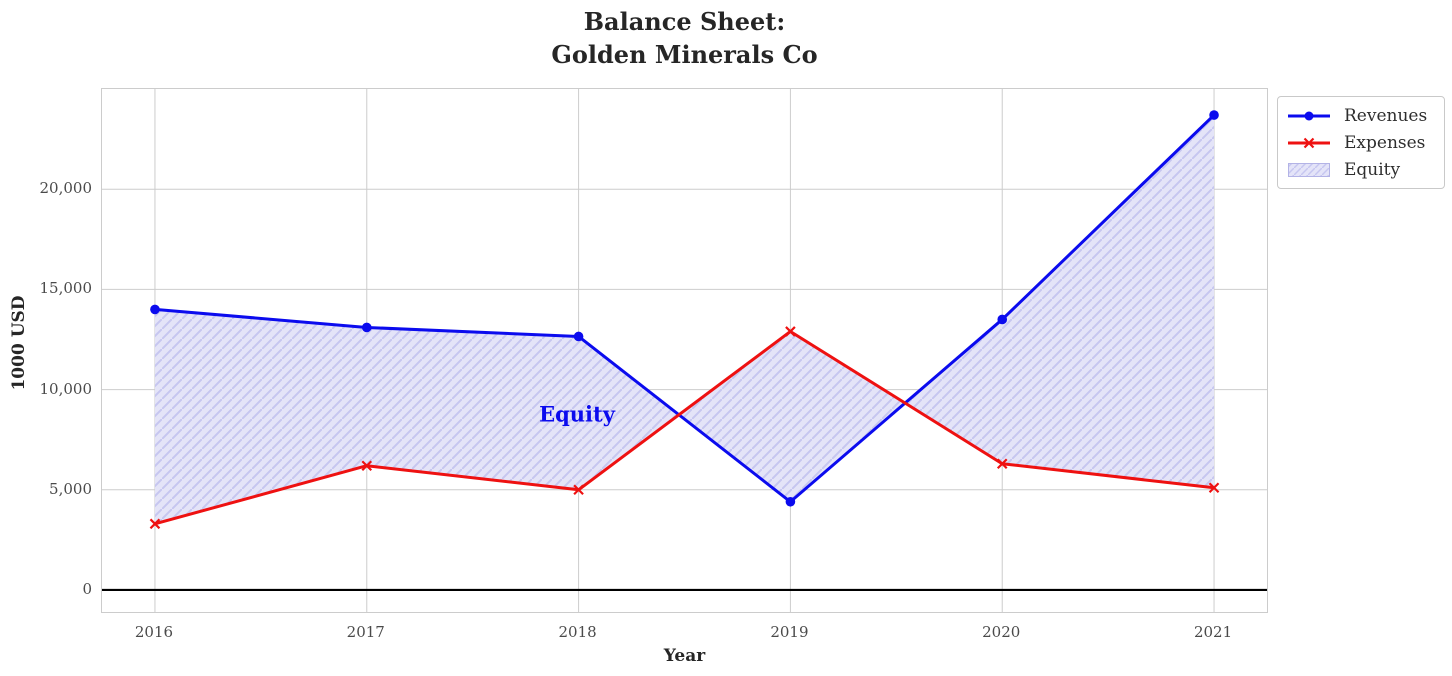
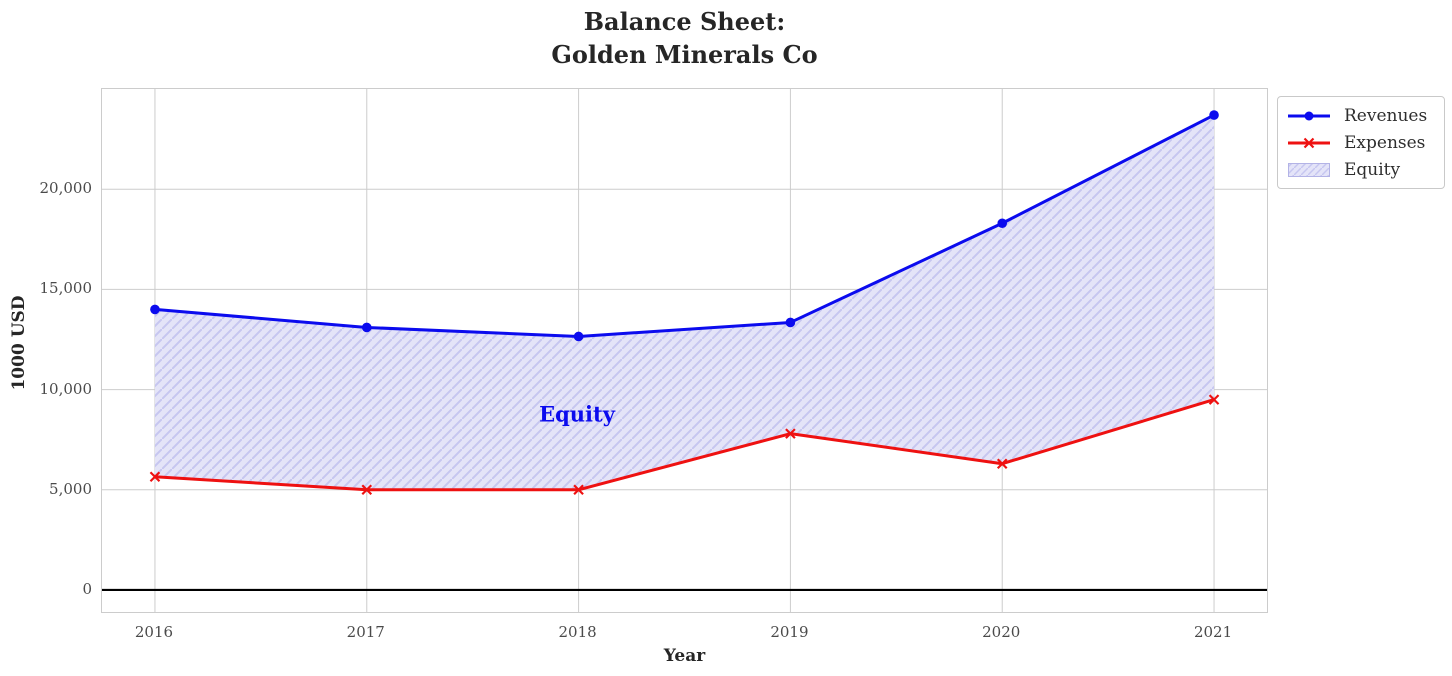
Expenses/2016: 3300 -> 5600
Expenses/2017: 6200 -> 5000
Revenues/2019: 4400 -> 13400
Expenses/2019: 12900 -> 7800
Revenues/2020: 13500 -> 18300
Expenses/2021: 5100 -> 9500
